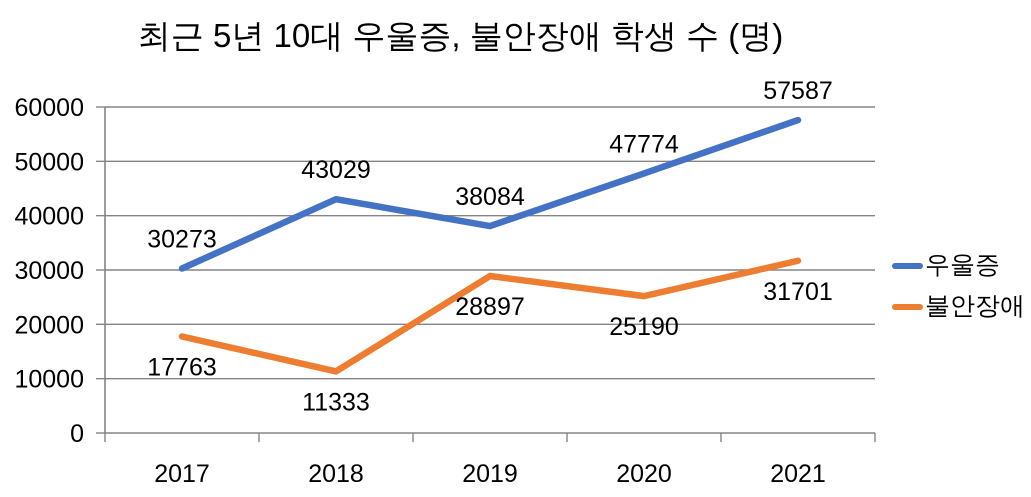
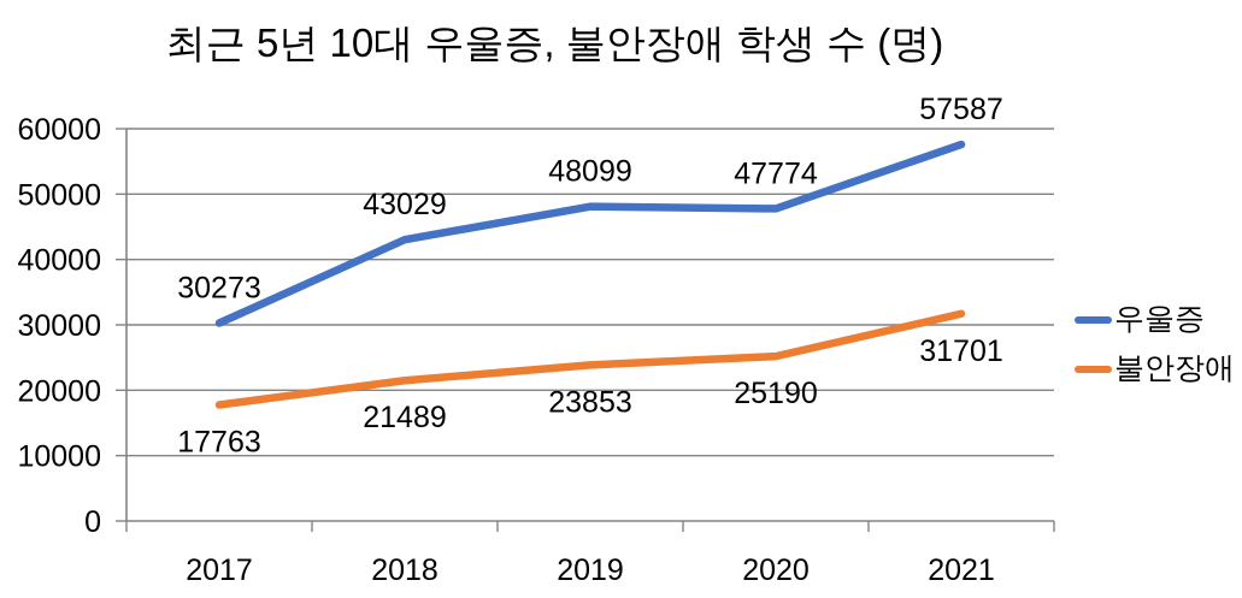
불안장애/2018: 11333 -> 21489
우울증/2019: 38084 -> 48099
불안장애/2019: 28897 -> 23853
